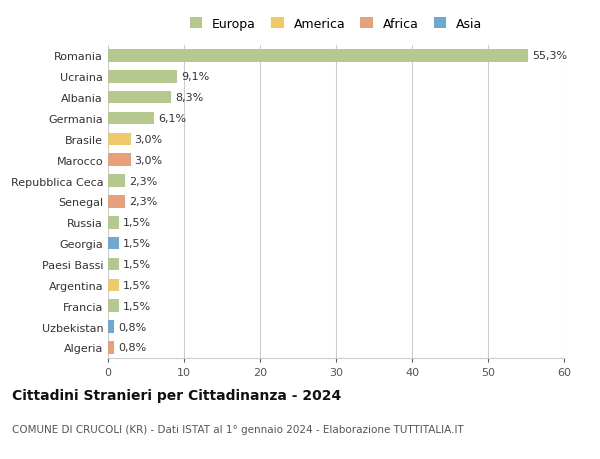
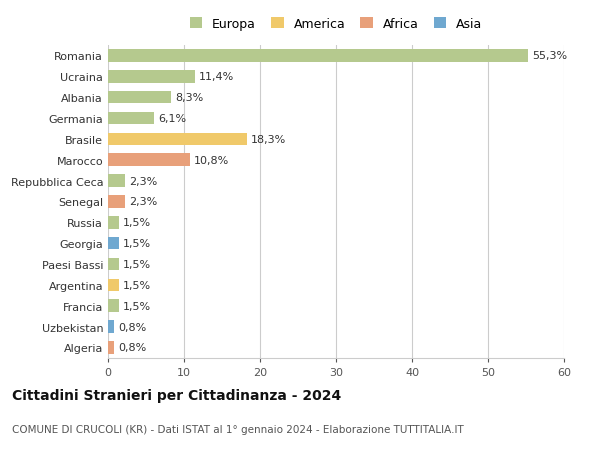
Ucraina: 9,1% -> 11,4%
Brasile: 3,0% -> 18,3%
Marocco: 3,0% -> 10,8%
